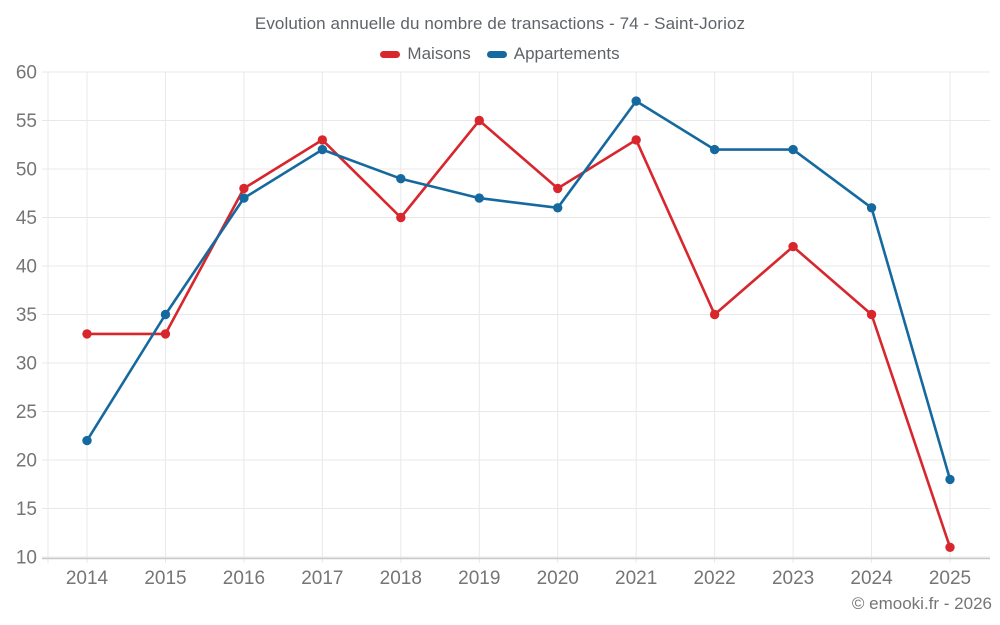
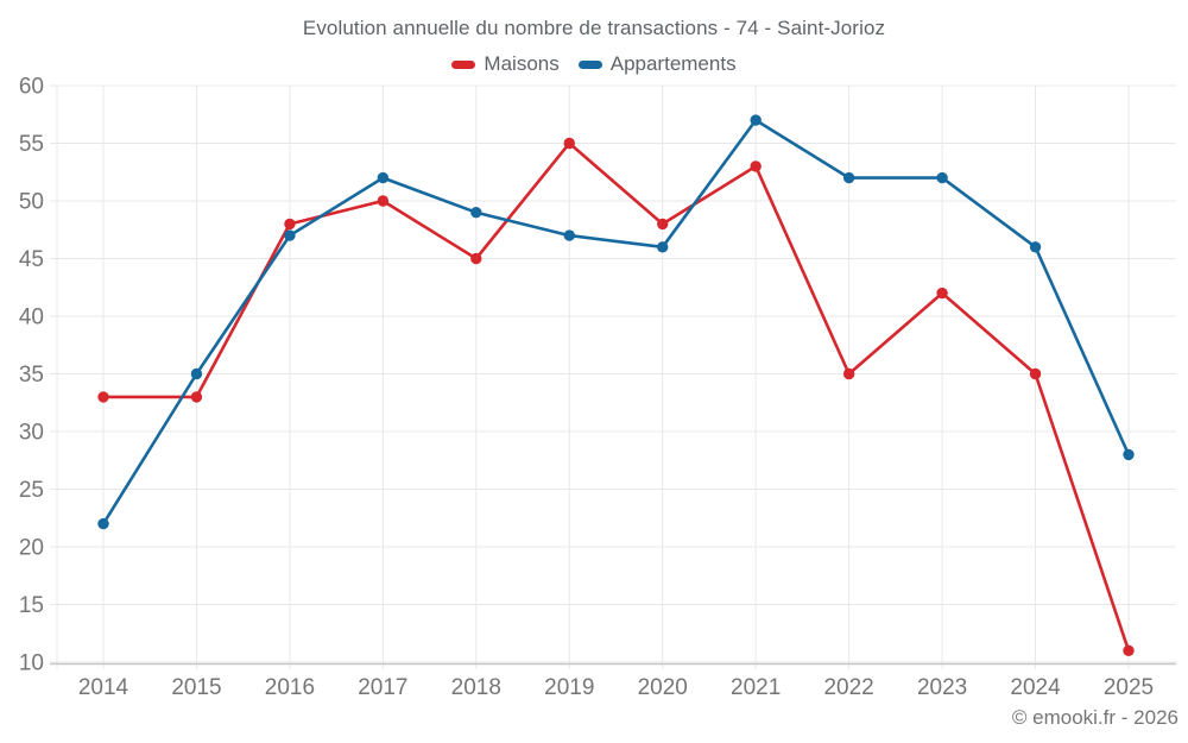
Maisons/2017: 53 -> 50
Appartements/2025: 18 -> 28
